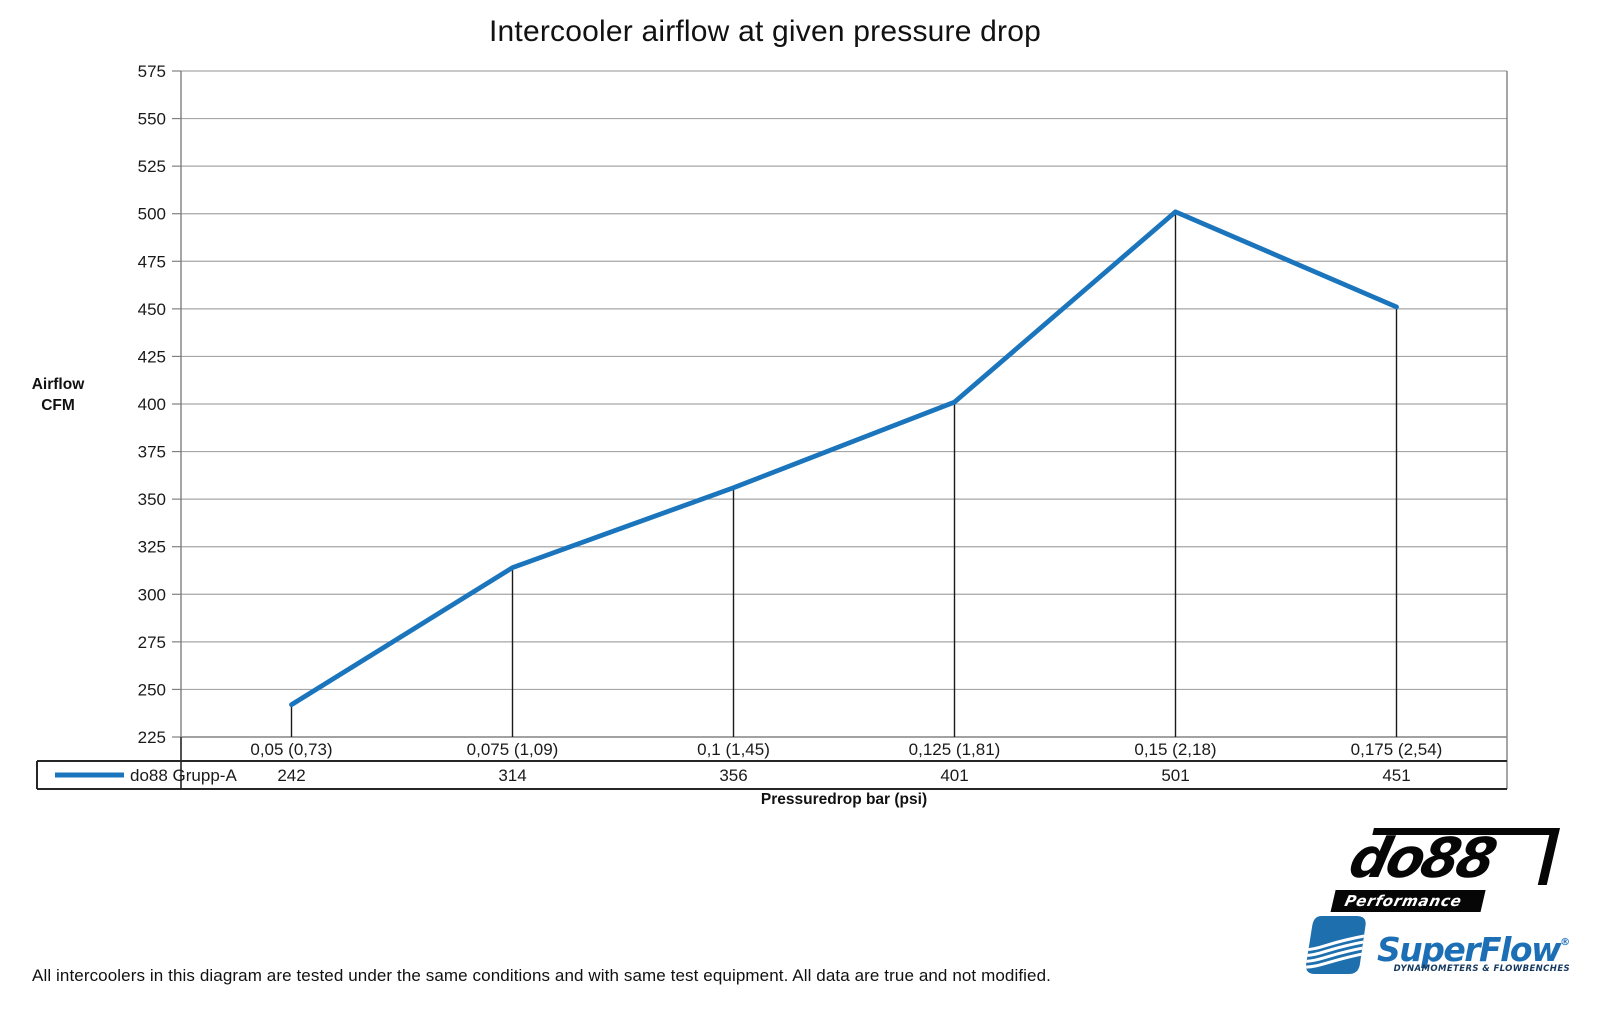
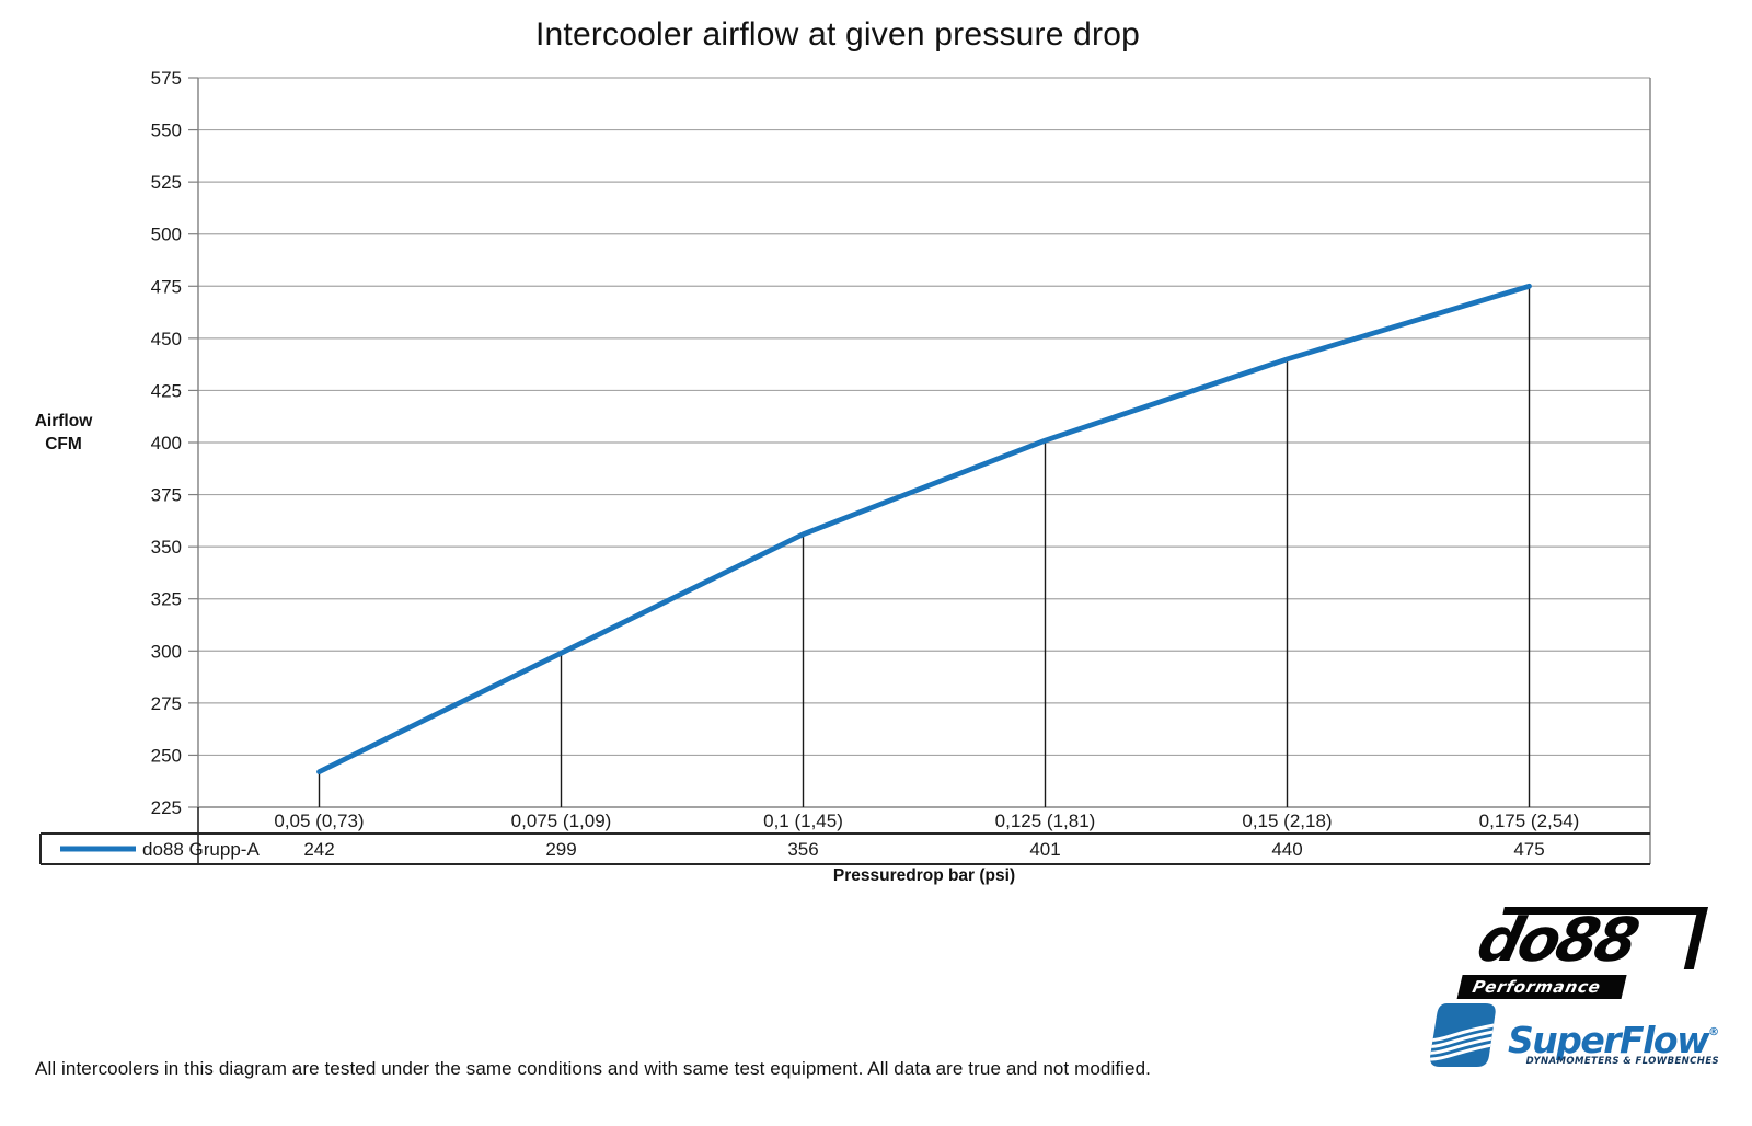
0,075 (1,09): 314 -> 299
0,15 (2,18): 501 -> 440
0,175 (2,54): 451 -> 475
